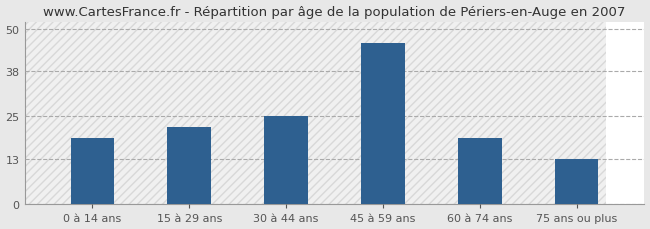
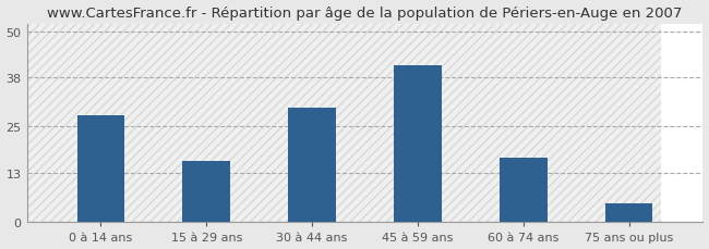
0 à 14 ans: 19 -> 28
15 à 29 ans: 22 -> 16
30 à 44 ans: 25 -> 30
45 à 59 ans: 46 -> 41
60 à 74 ans: 19 -> 17
75 ans ou plus: 13 -> 5
